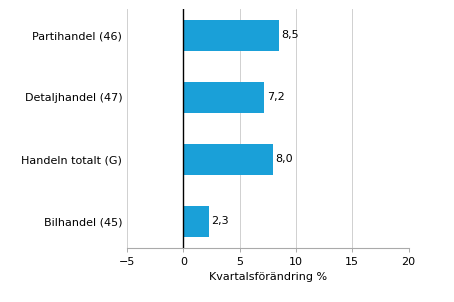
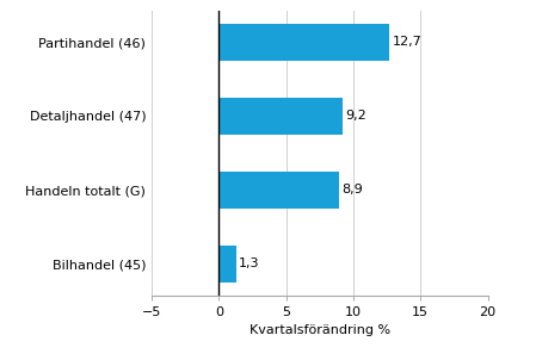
Partihandel (46): 8,5 -> 12,7
Detaljhandel (47): 7,2 -> 9,2
Handeln totalt (G): 8,0 -> 8,9
Bilhandel (45): 2,3 -> 1,3
